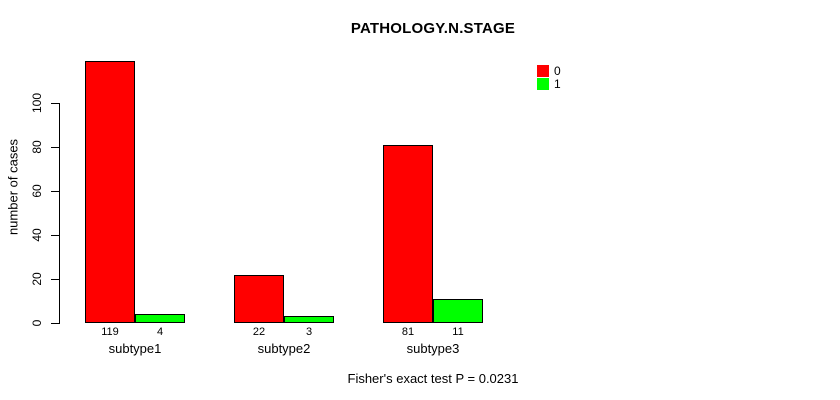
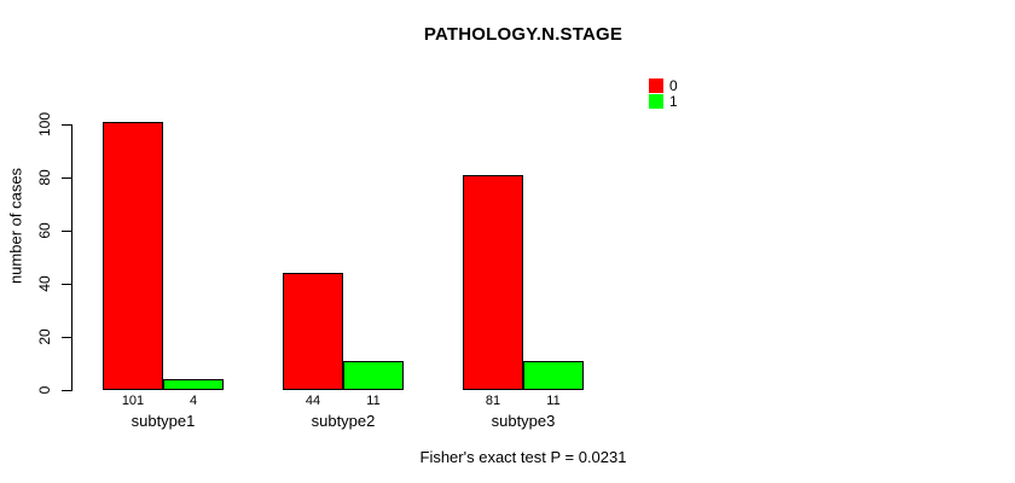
0/subtype1: 119 -> 101
0/subtype2: 22 -> 44
1/subtype2: 3 -> 11
